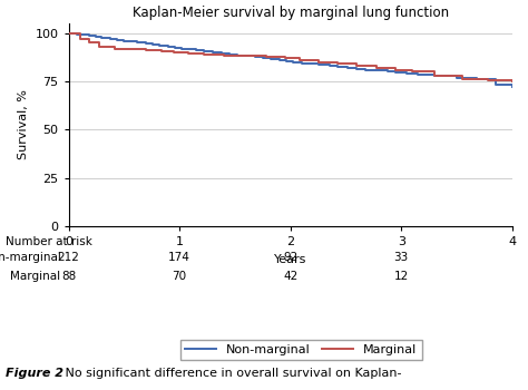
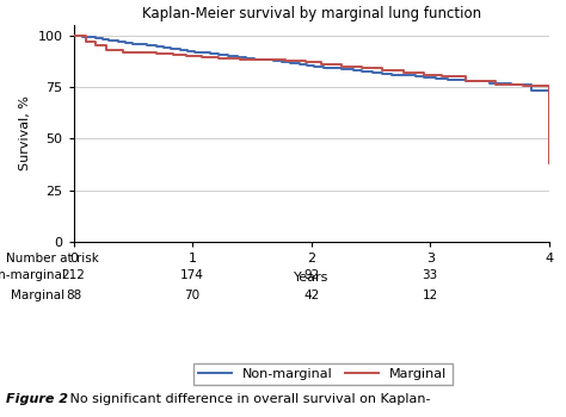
Non-marginal/4: 72 -> 49
Marginal/4: 75 -> 38
